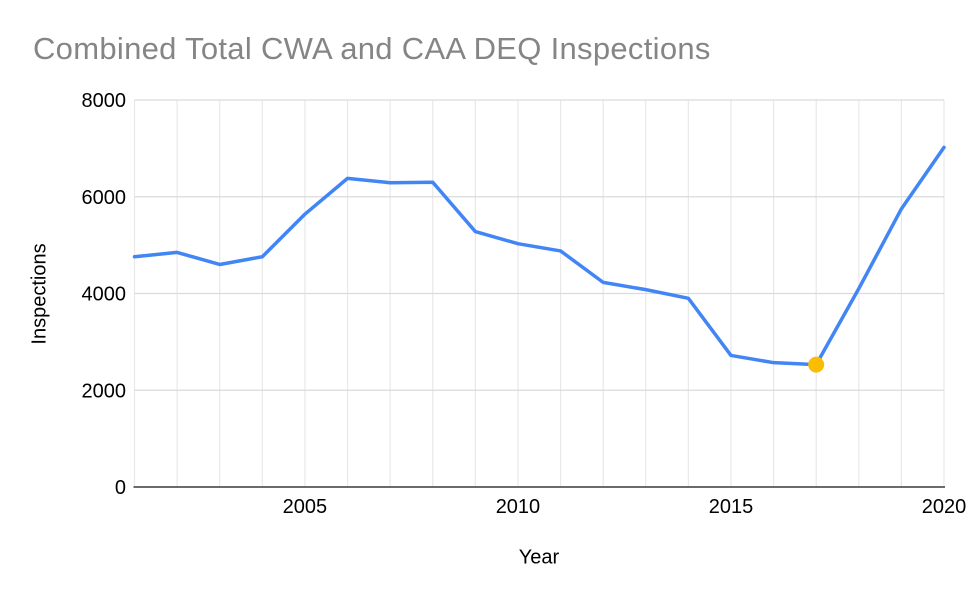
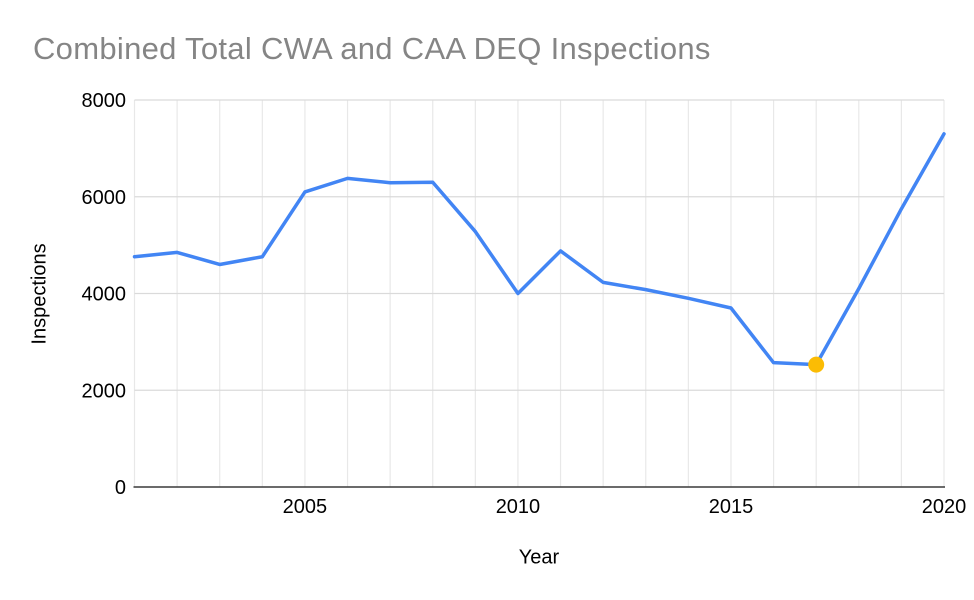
2005: 5600 -> 6100
2010: 5000 -> 4000
2015: 2700 -> 3700
2020: 7000 -> 7300
